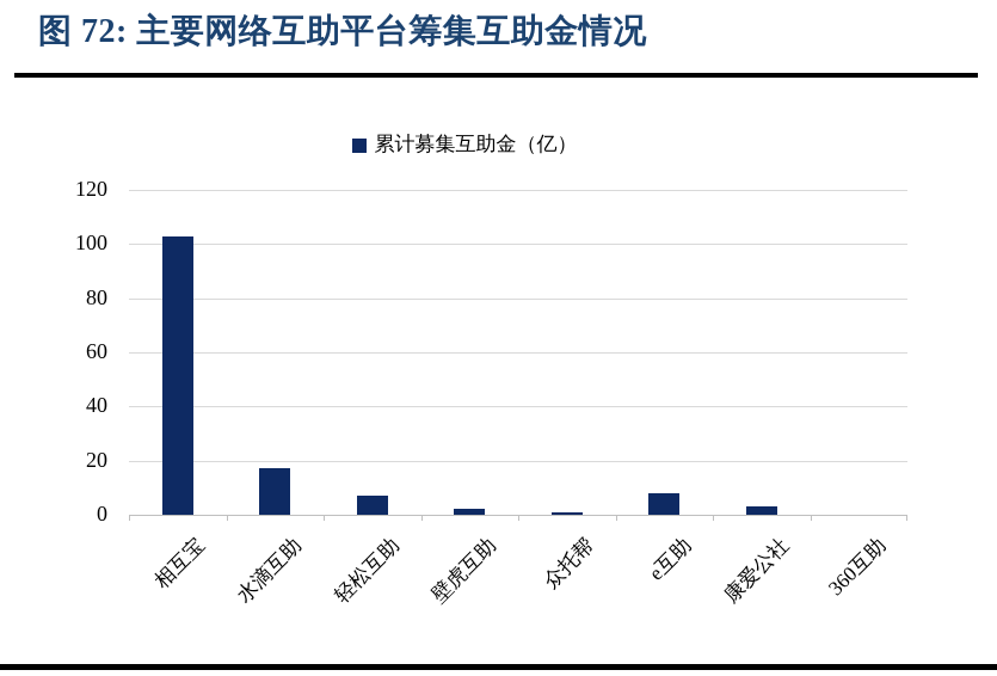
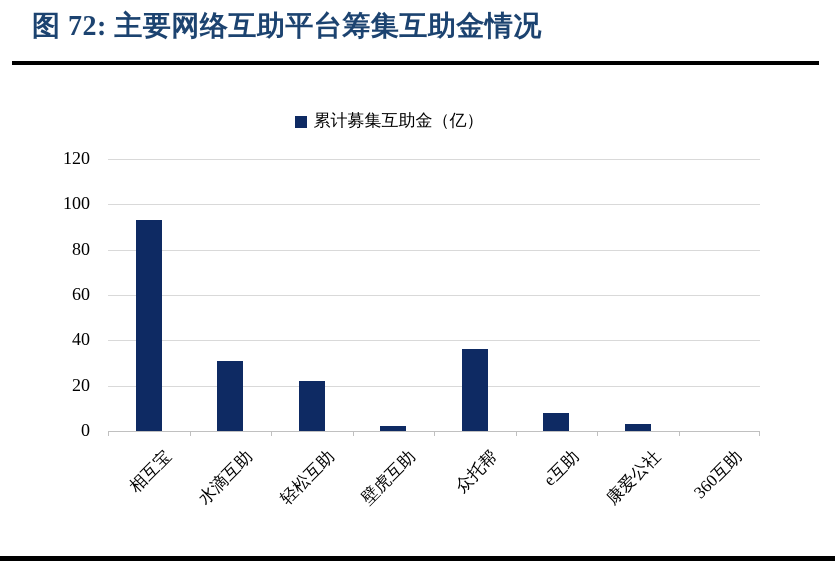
相互宝: 103 -> 93
水滴互助: 17 -> 31
轻松互助: 7 -> 22
众托帮: 1 -> 36
